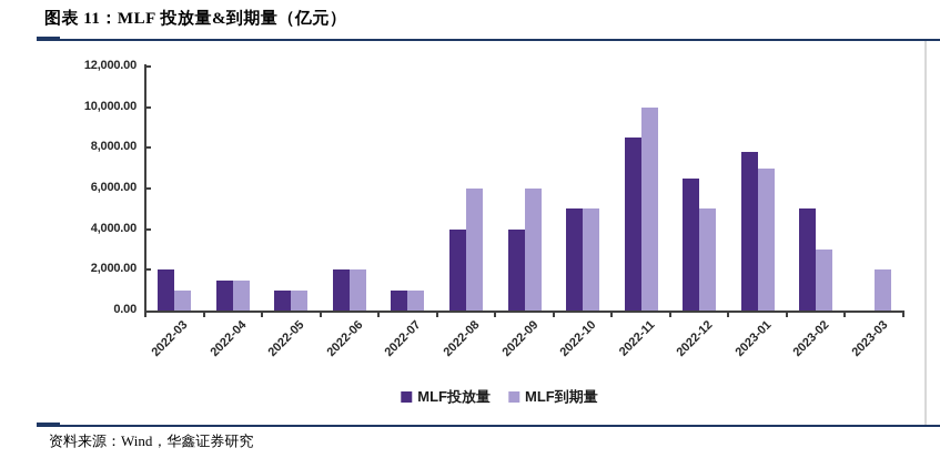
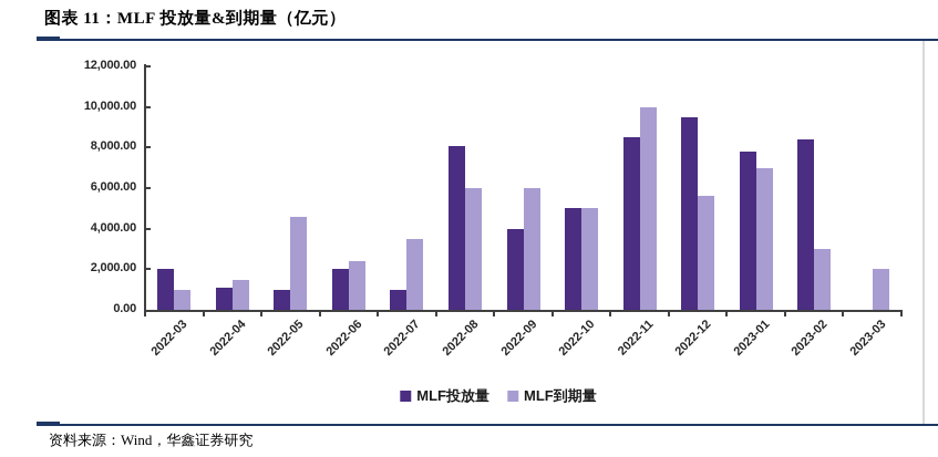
MLF投放量/2022-04: 1500 -> 1100
MLF到期量/2022-05: 1000 -> 4600
MLF到期量/2022-06: 2000 -> 2400
MLF到期量/2022-07: 1000 -> 3500
MLF投放量/2022-08: 4000 -> 8100
MLF投放量/2022-12: 6500 -> 9500
MLF到期量/2022-12: 5000 -> 5600
MLF投放量/2023-02: 5000 -> 8400
